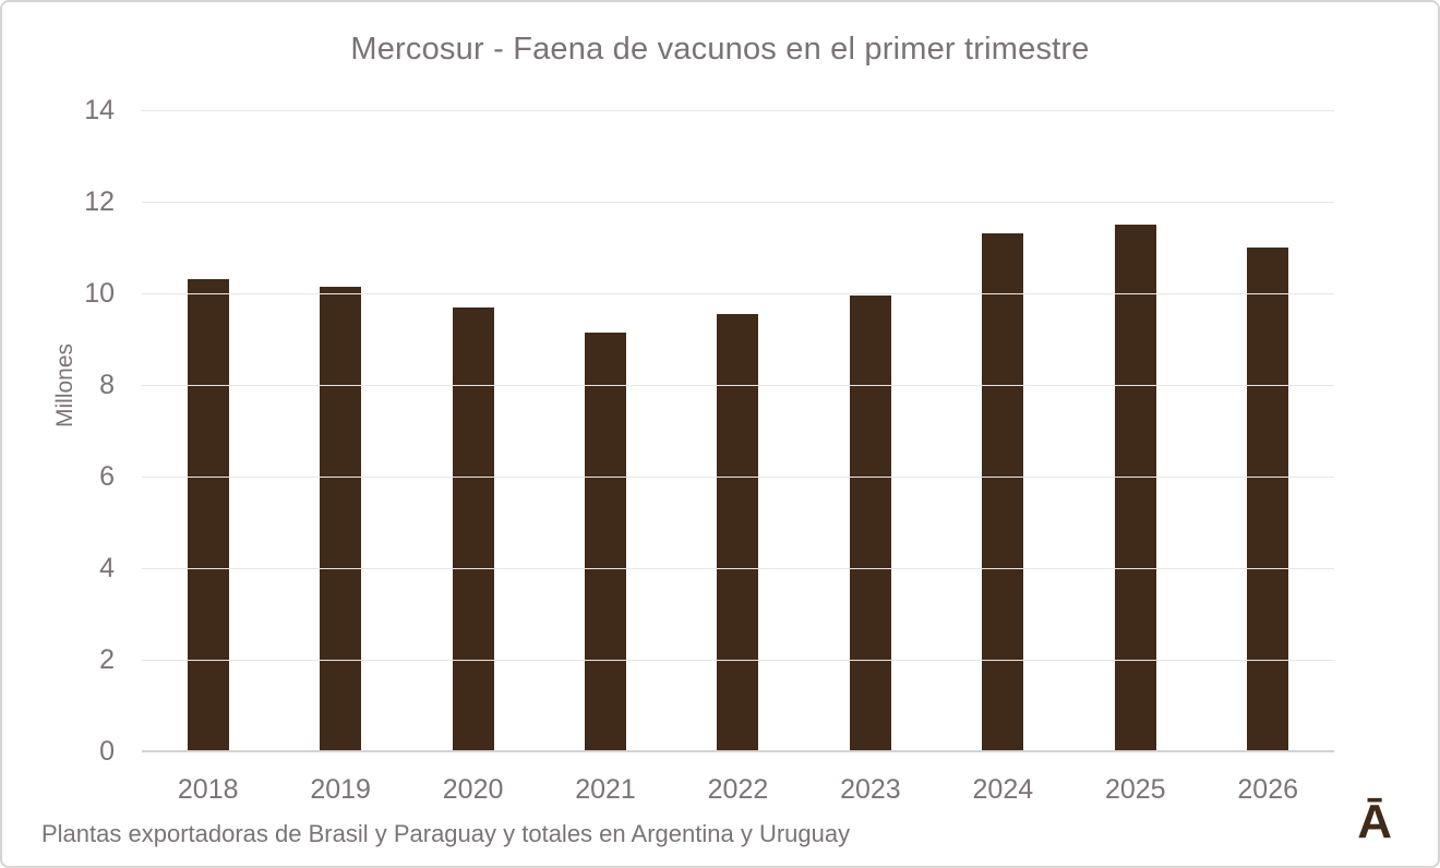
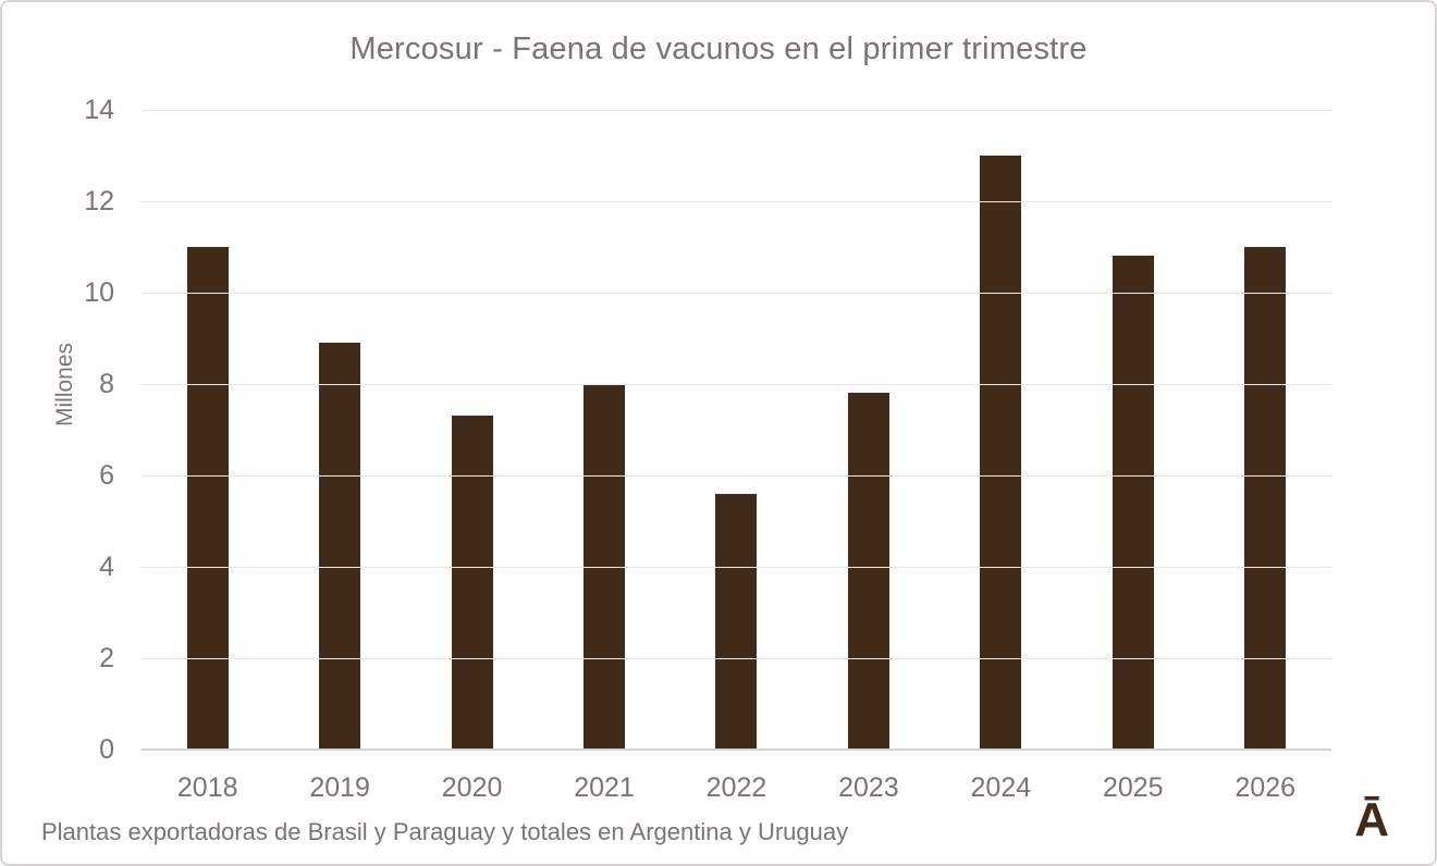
2018: 10.3 -> 11.0
2019: 10.2 -> 8.9
2020: 9.7 -> 7.3
2021: 9.2 -> 8.0
2022: 9.6 -> 5.6
2023: 9.9 -> 7.8
2024: 11.3 -> 13.0
2025: 11.5 -> 10.8
